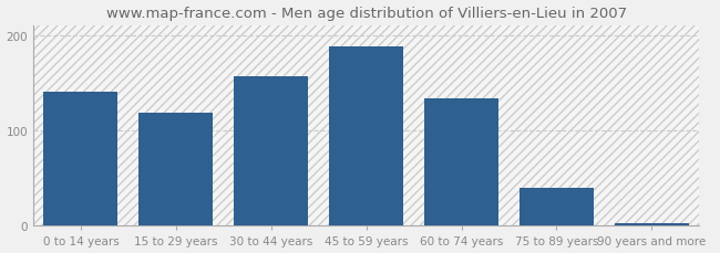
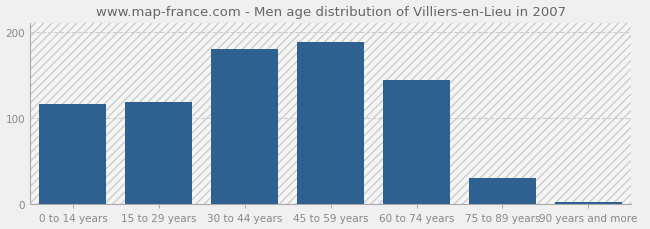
0 to 14 years: 140 -> 116
30 to 44 years: 157 -> 180
60 to 74 years: 133 -> 144
75 to 89 years: 40 -> 30
